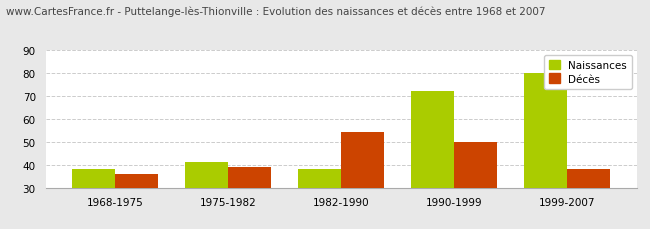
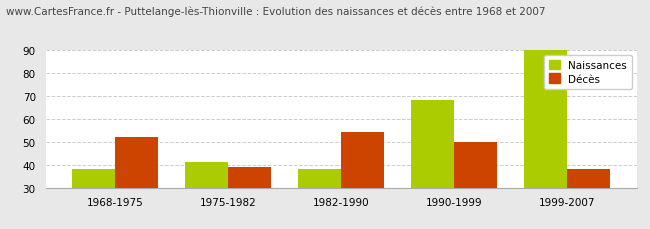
Décès/1968-1975: 36 -> 52
Naissances/1990-1999: 72 -> 68
Naissances/1999-2007: 80 -> 90
